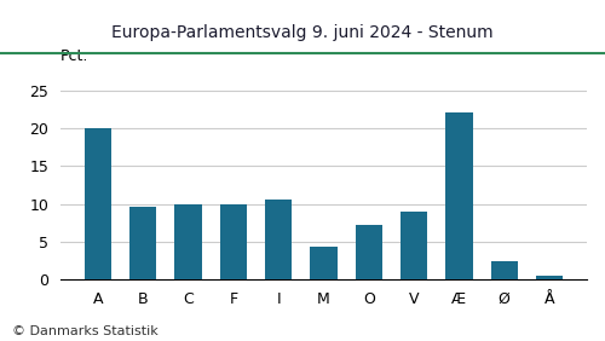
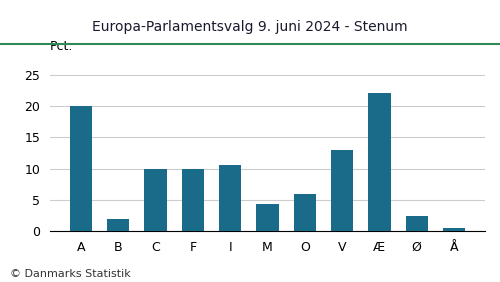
B: 9.6 -> 2.0
O: 7.2 -> 6.0
V: 9.0 -> 13.0
